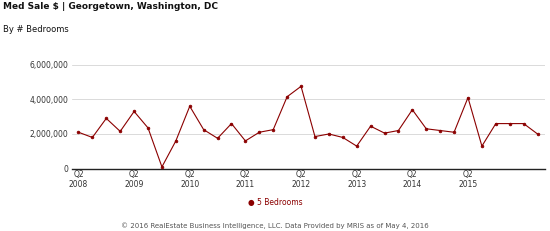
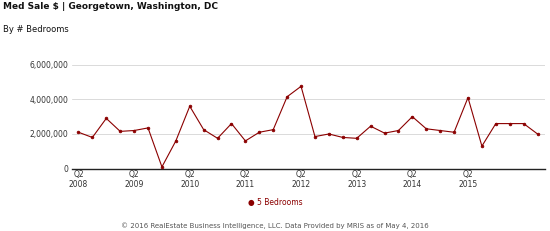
Q2 2009: 3,300,000 -> 2,200,000
Q2 2013: 1,300,000 -> 1,800,000
Q2 2014: 3,400,000 -> 3,000,000
